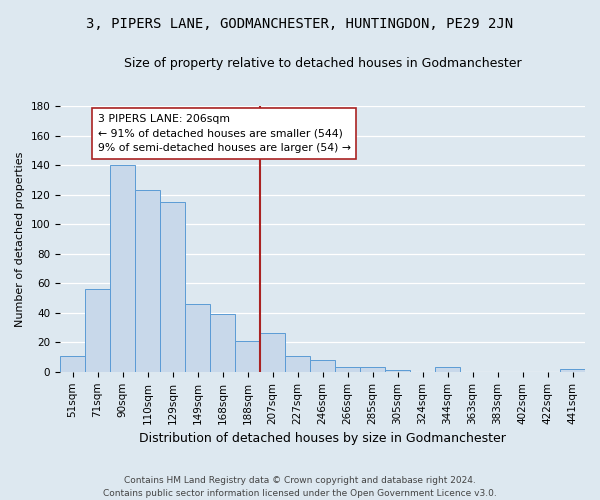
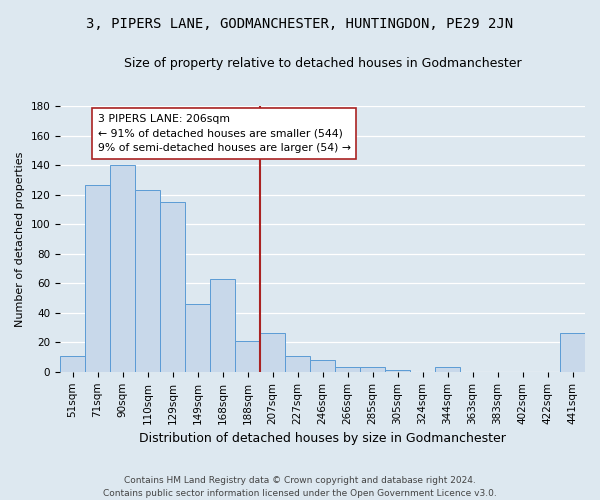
71sqm: 56 -> 127
168sqm: 39 -> 63
441sqm: 2 -> 26
